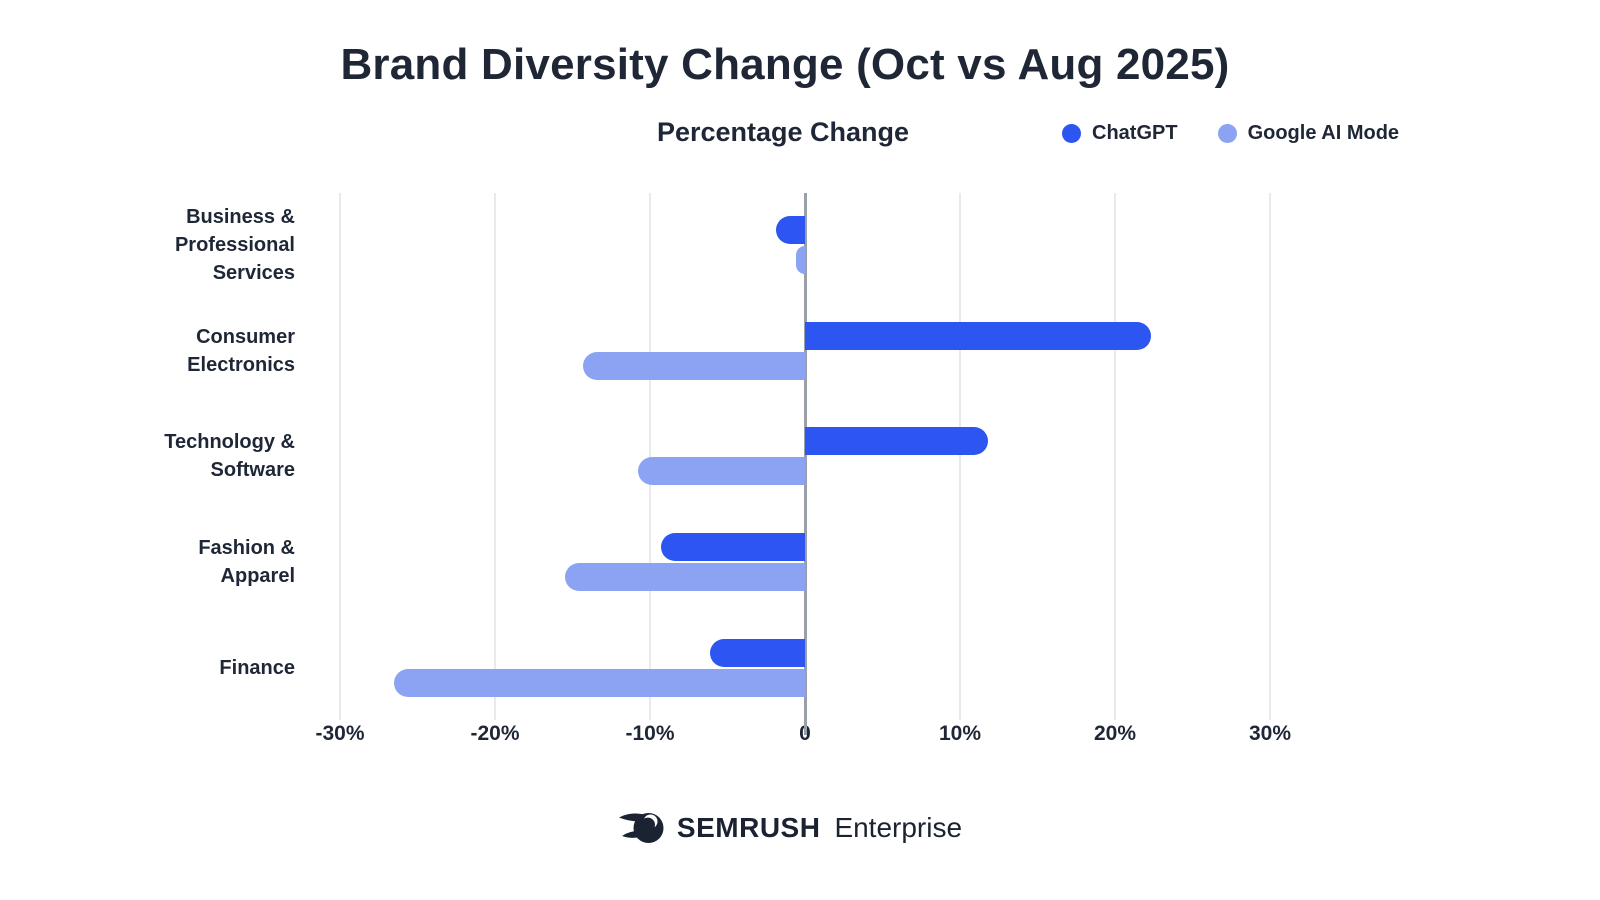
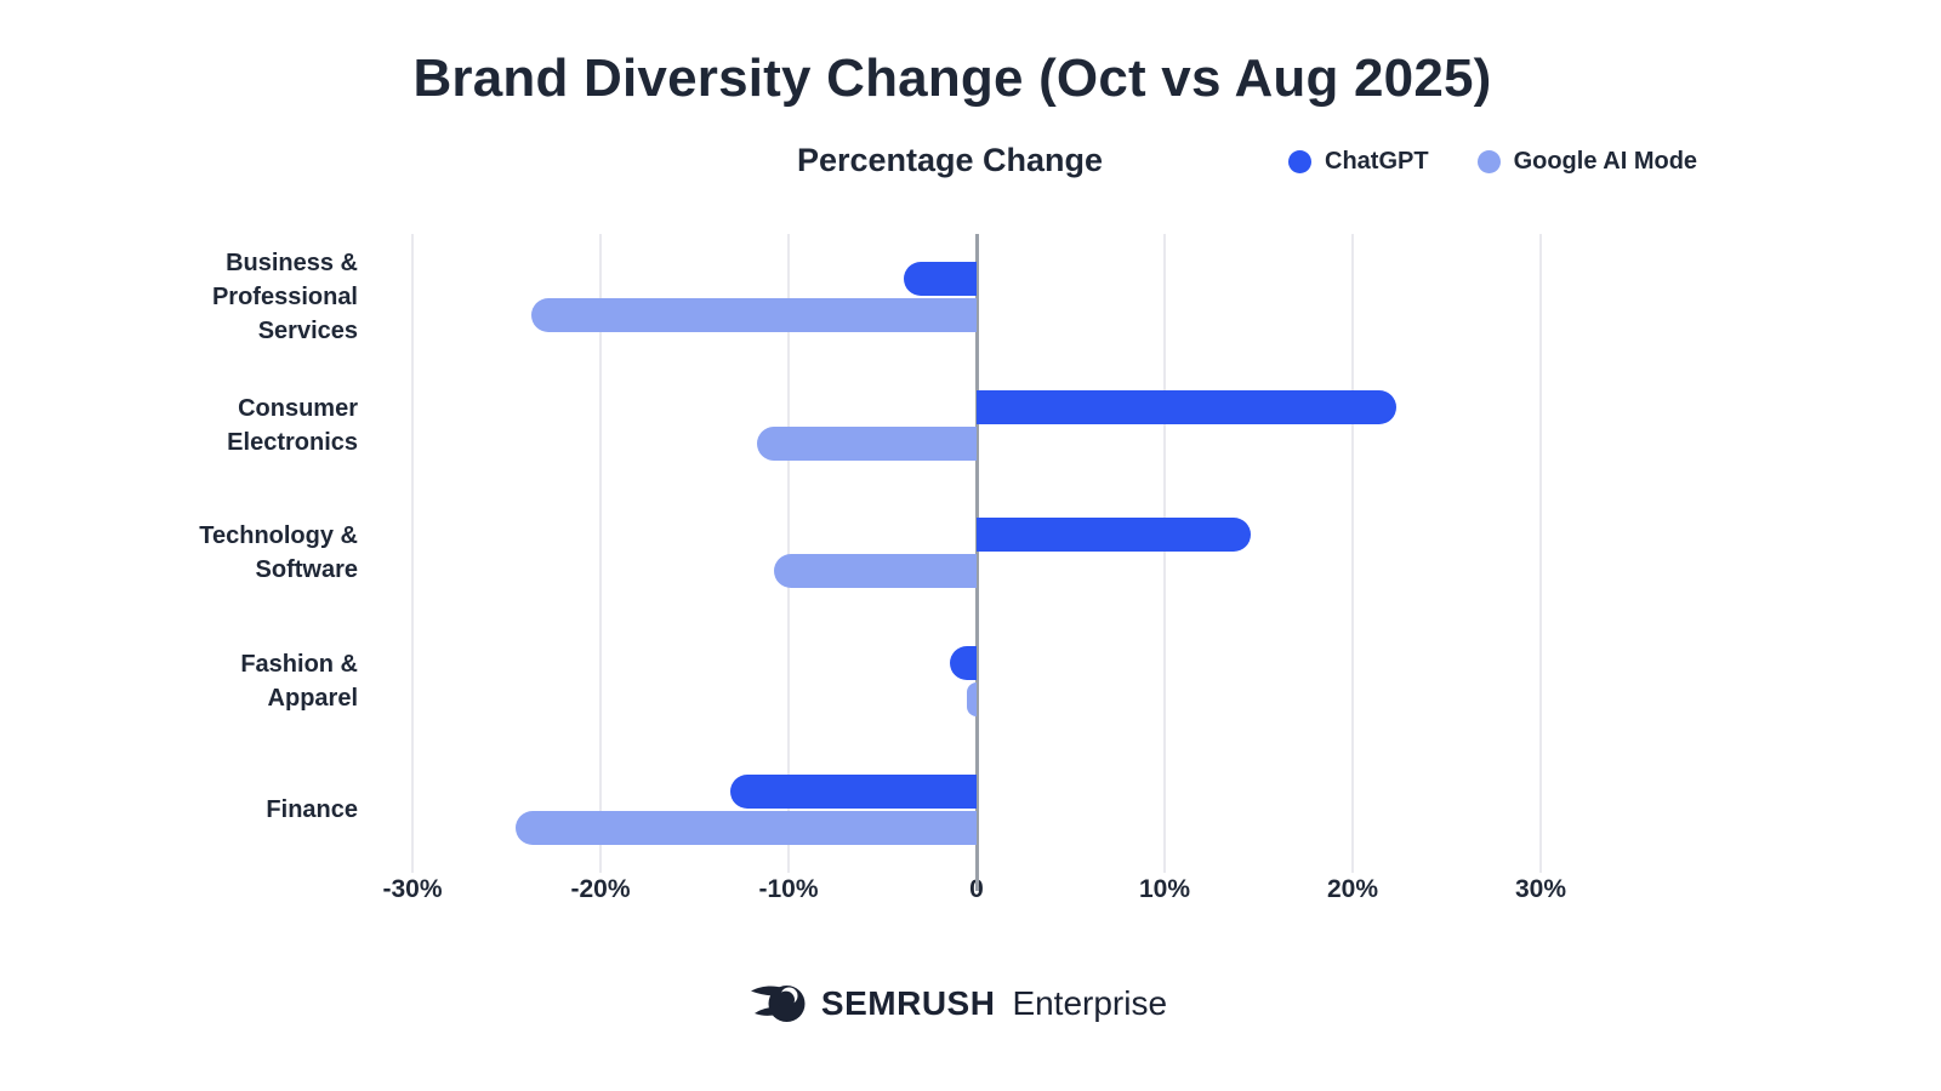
ChatGPT/Business & Professional Services: -1.9% -> -3.9%
Google AI Mode/Business & Professional Services: -0.6% -> -23.7%
Google AI Mode/Consumer Electronics: -14.3% -> -11.7%
ChatGPT/Technology & Software: 11.8% -> 14.6%
ChatGPT/Fashion & Apparel: -9.3% -> -1.4%
Google AI Mode/Fashion & Apparel: -15.5% -> -0.5%
ChatGPT/Finance: -6.1% -> -13.1%
Google AI Mode/Finance: -26.5% -> -24.5%
